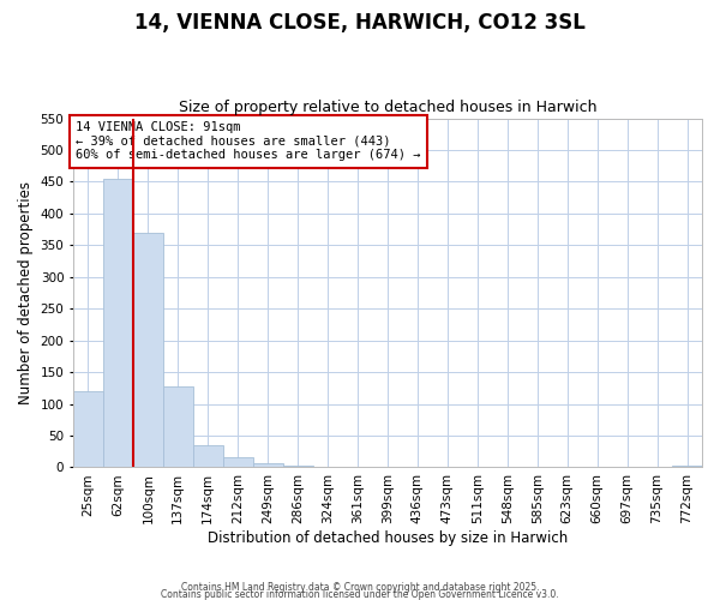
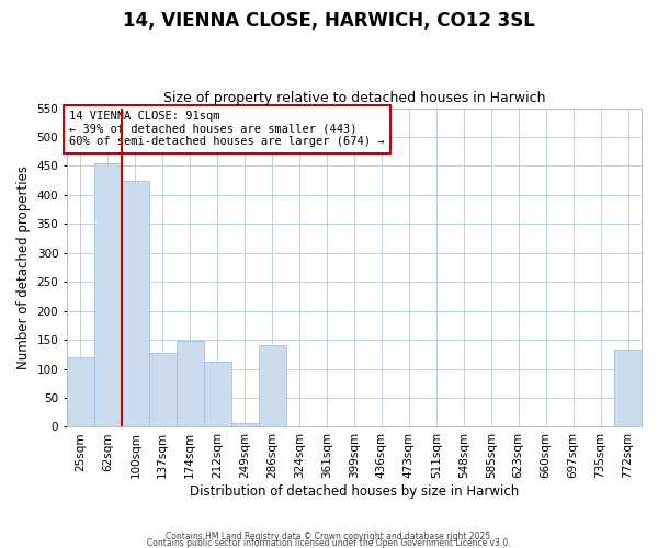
100sqm: 370 -> 424
174sqm: 35 -> 148
212sqm: 16 -> 112
286sqm: 3 -> 140
772sqm: 2 -> 134
